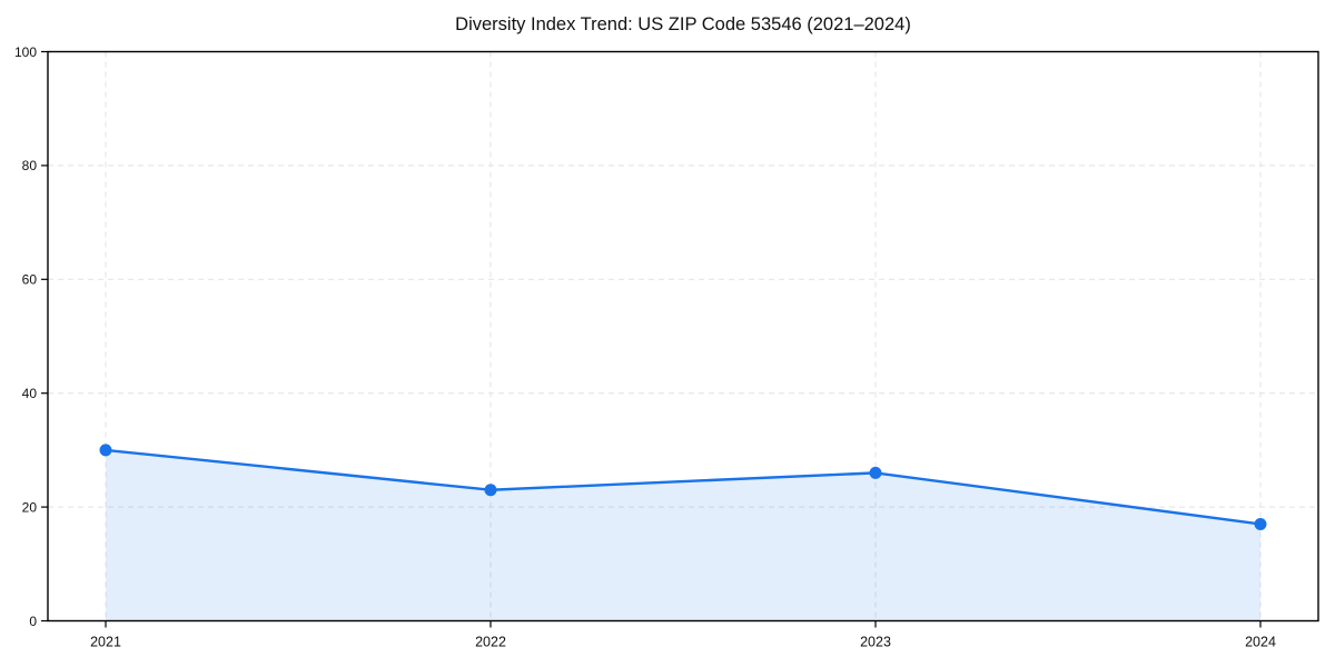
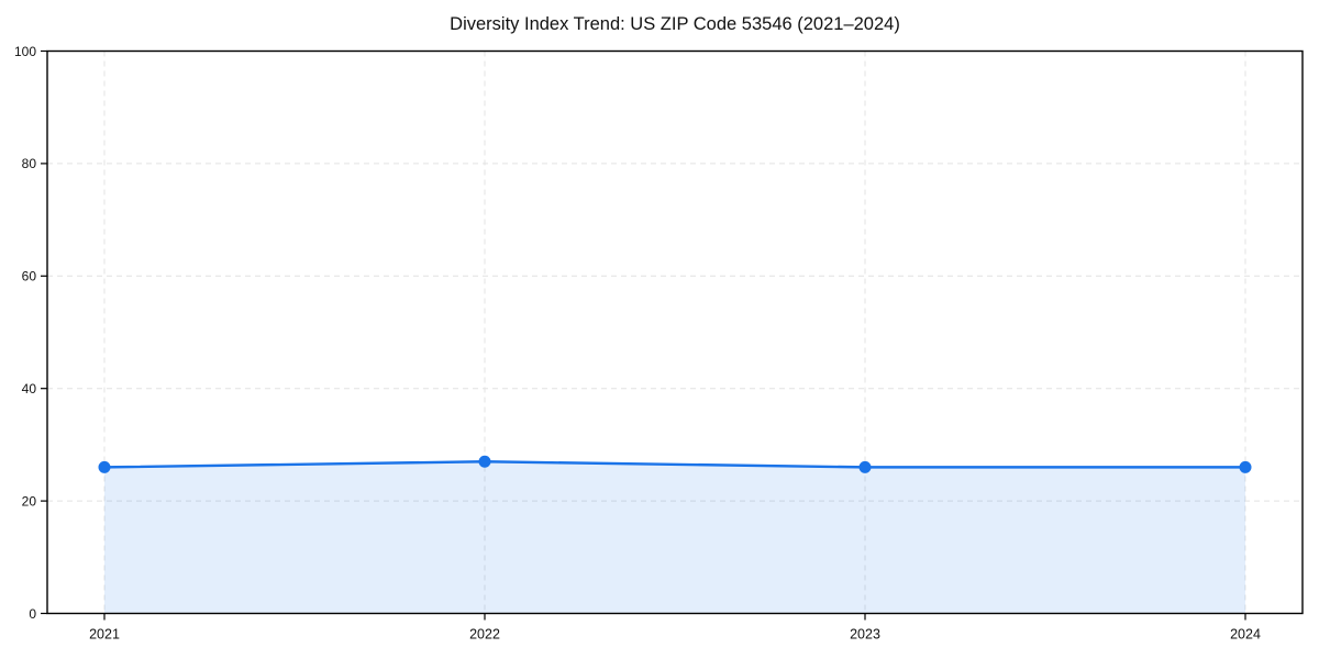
2021: 30 -> 26
2022: 23 -> 27
2024: 17 -> 26
